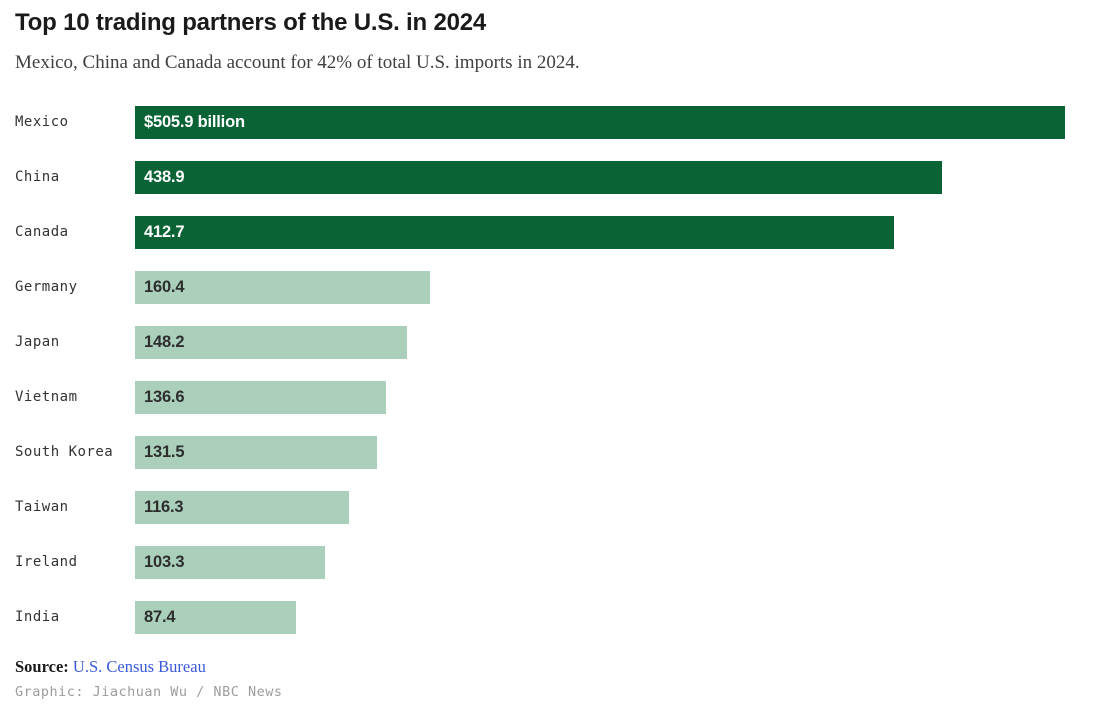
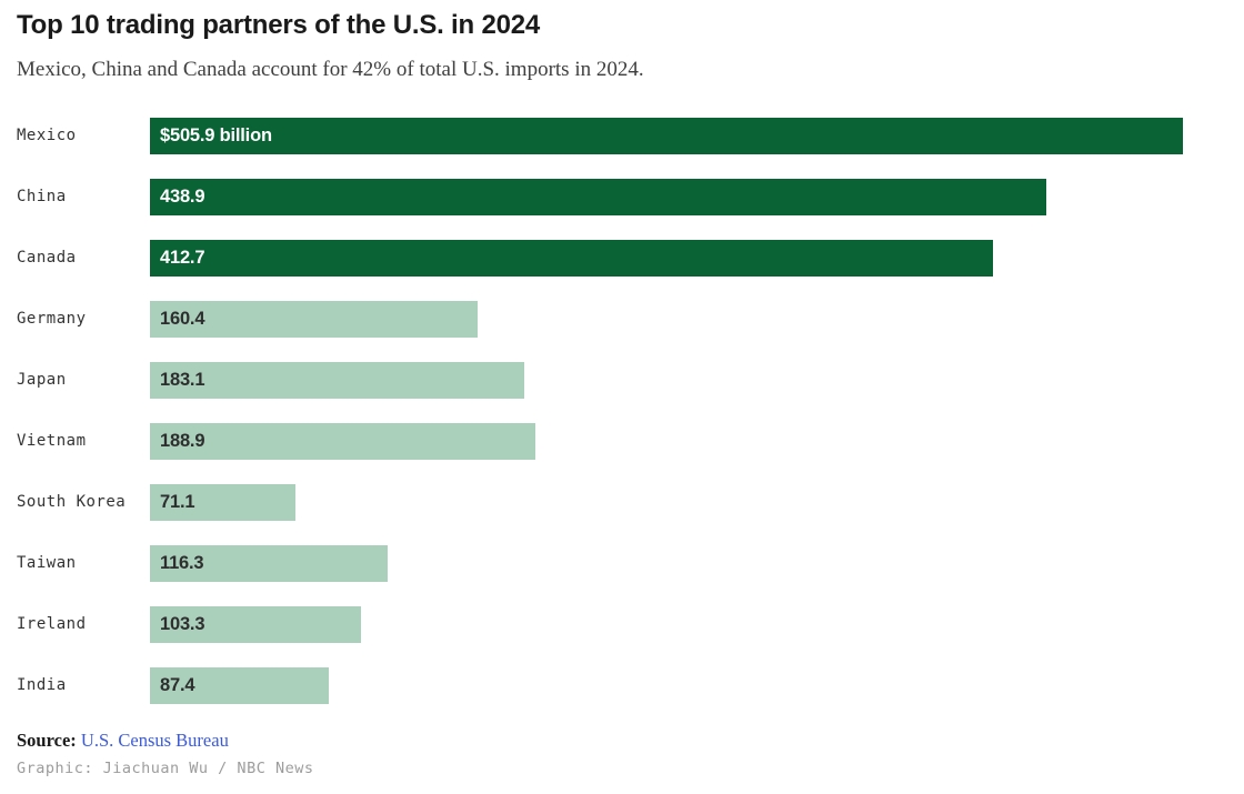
Japan: 148.2 -> 183.1
Vietnam: 136.6 -> 188.9
South Korea: 131.5 -> 71.1
